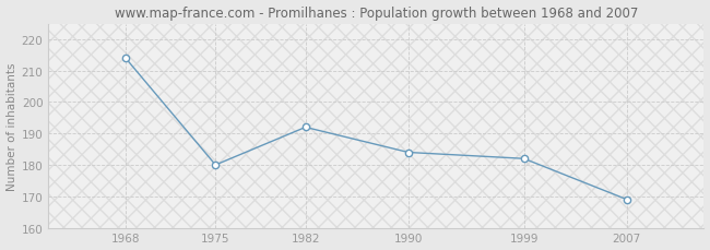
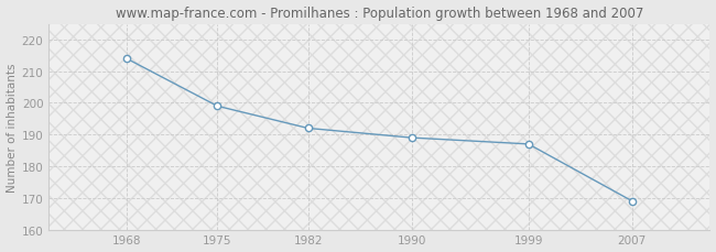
1975: 180 -> 199
1990: 184 -> 189
1999: 182 -> 187
